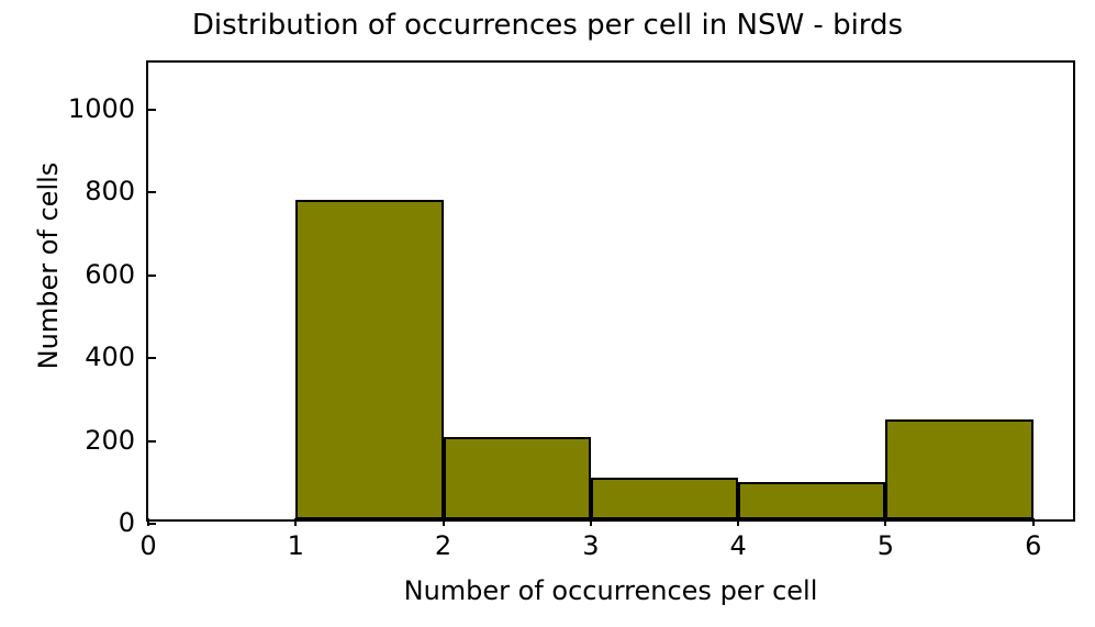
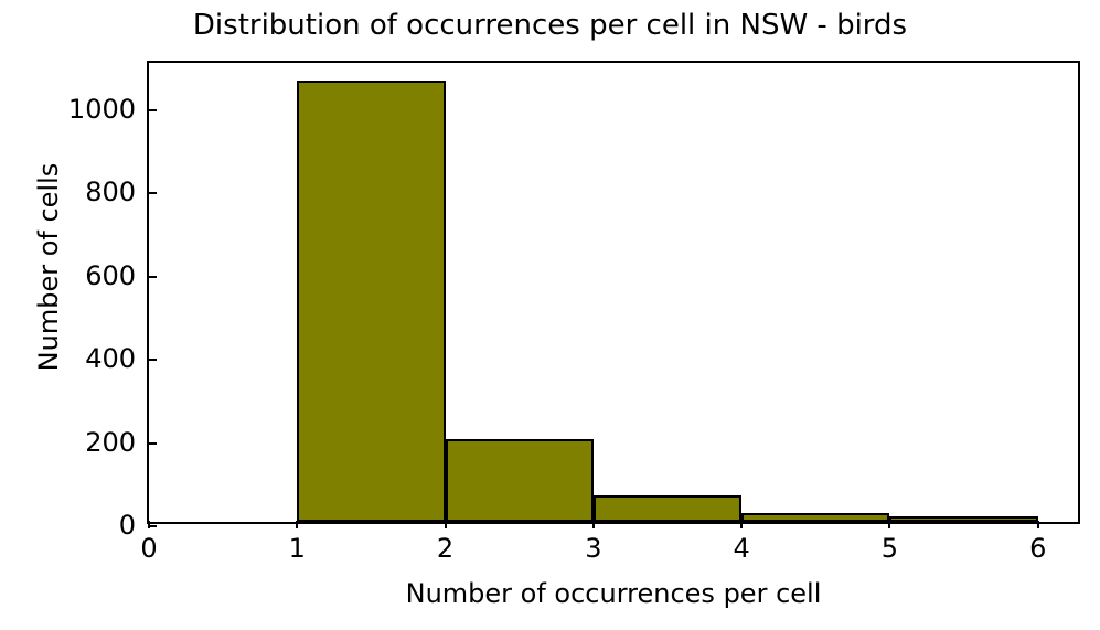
1: 770 -> 1060
3: 100 -> 60
4: 90 -> 20
5: 240 -> 10
